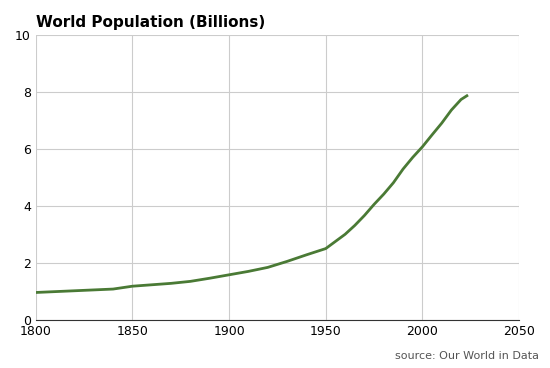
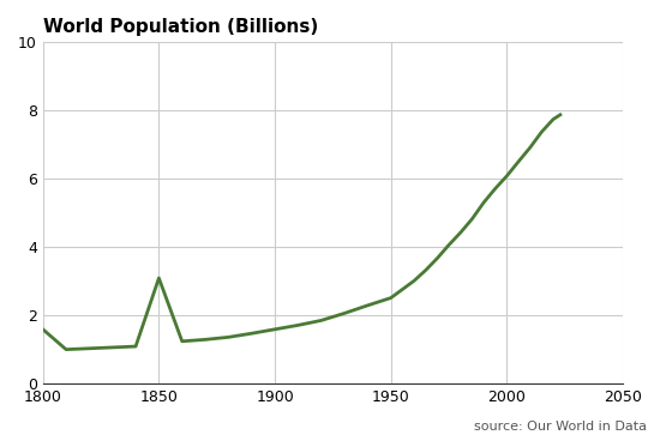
1800: 0.98 -> 1.60
1850: 1.20 -> 3.10
